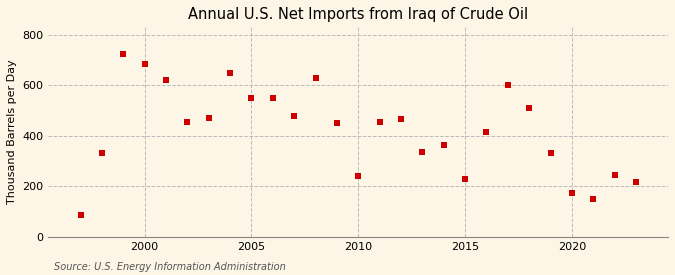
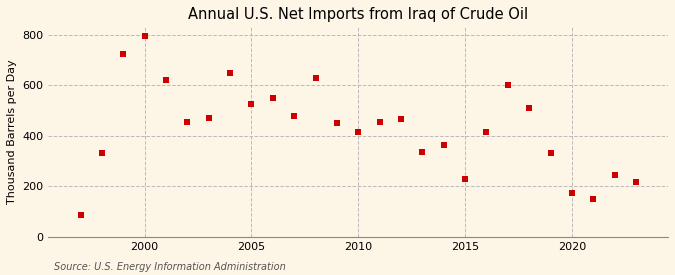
2000: 685 -> 795
2005: 550 -> 525
2010: 240 -> 415
